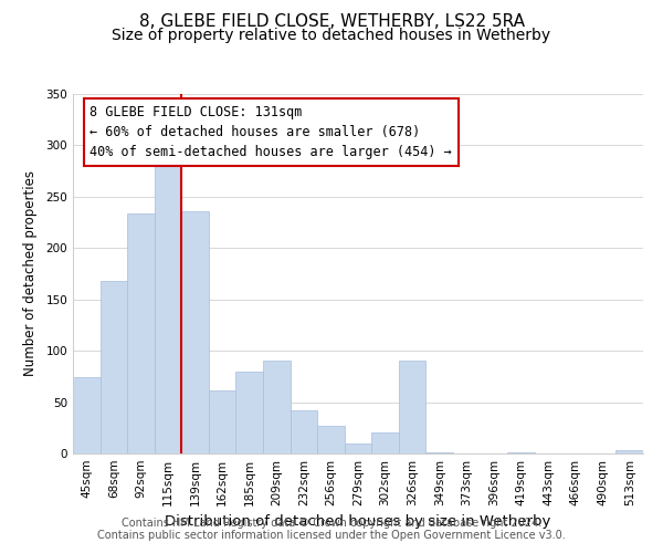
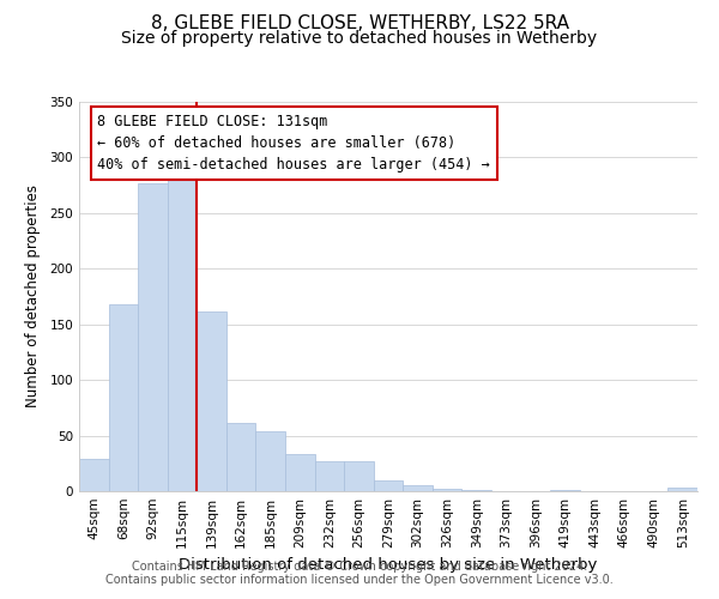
45sqm: 74 -> 29
92sqm: 234 -> 277
139sqm: 236 -> 162
185sqm: 80 -> 54
209sqm: 90 -> 33
232sqm: 42 -> 27
302sqm: 20 -> 5
326sqm: 90 -> 2
